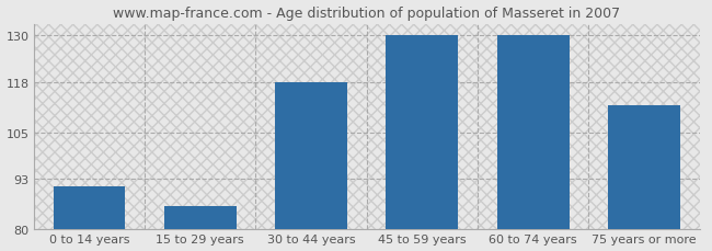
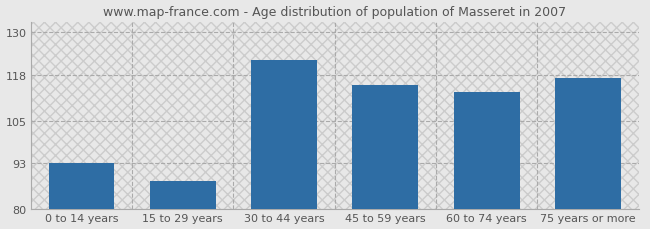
0 to 14 years: 91 -> 93
15 to 29 years: 86 -> 88
30 to 44 years: 118 -> 122
45 to 59 years: 130 -> 115
60 to 74 years: 130 -> 113
75 years or more: 112 -> 117
